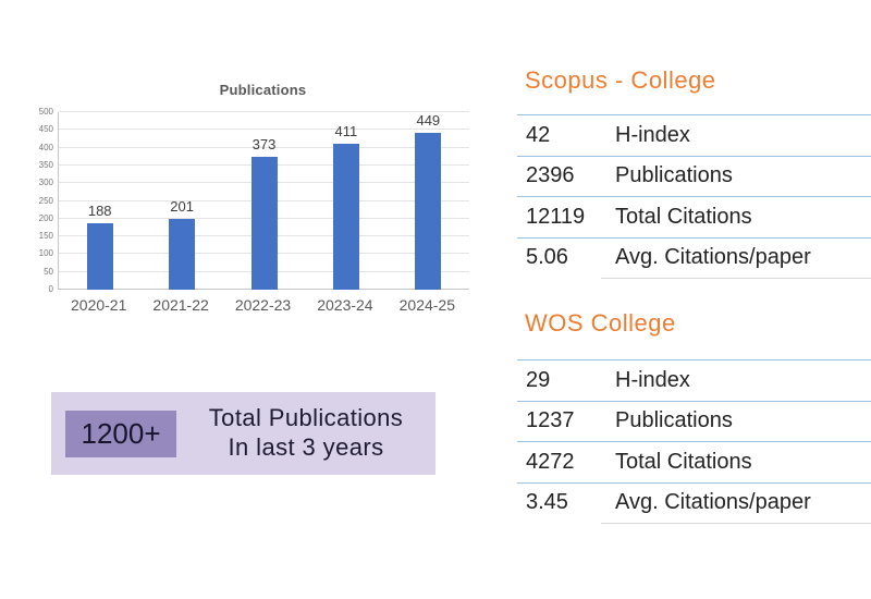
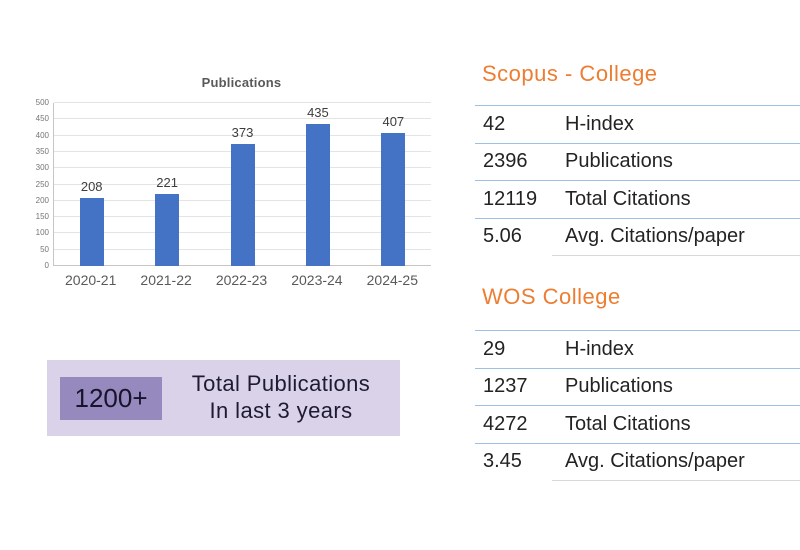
Publications/2020-21: 188 -> 208
Publications/2021-22: 201 -> 221
Publications/2023-24: 411 -> 435
Publications/2024-25: 449 -> 407
